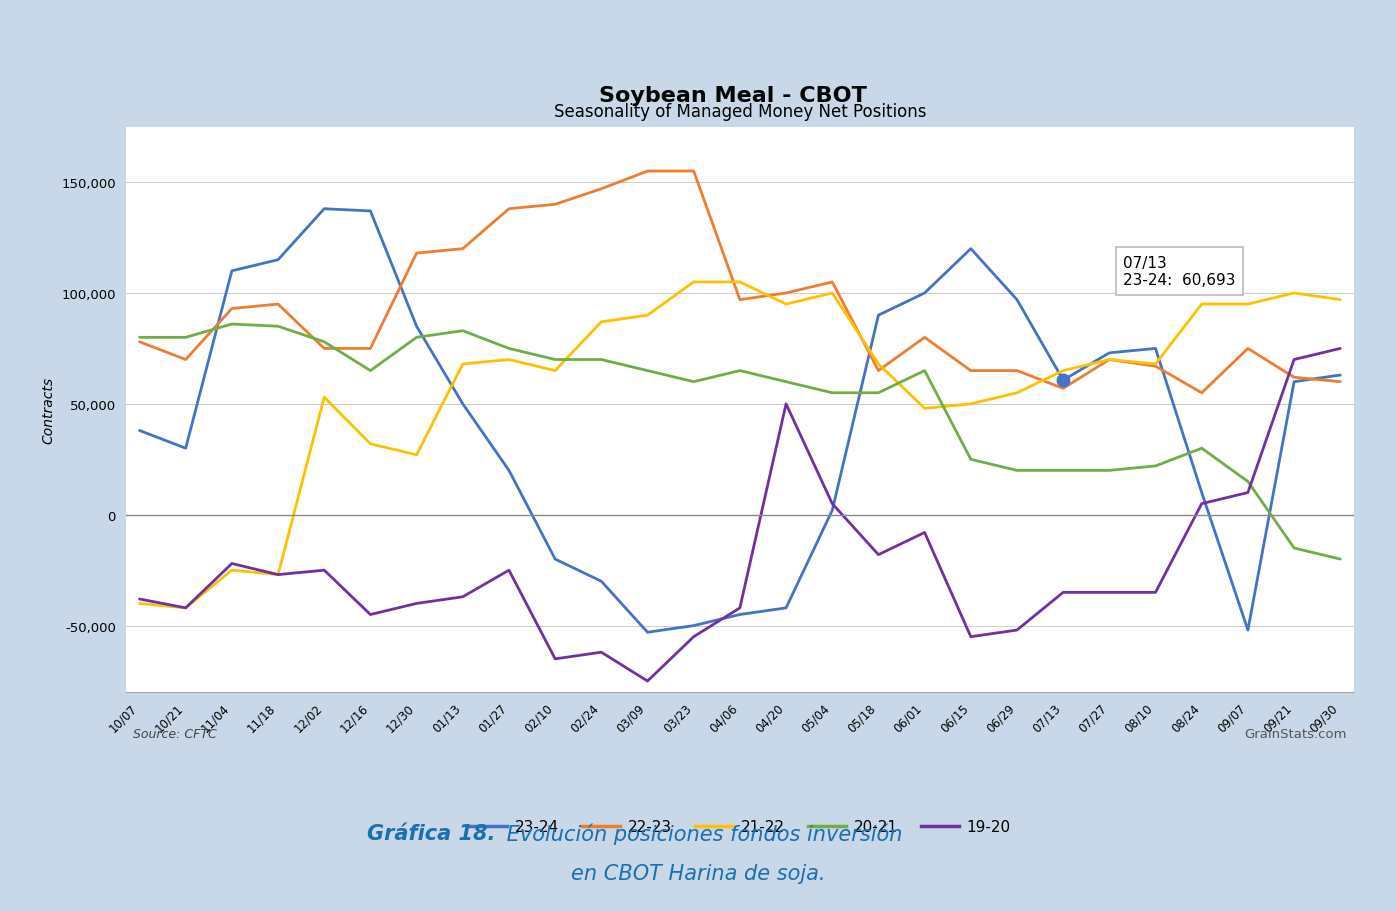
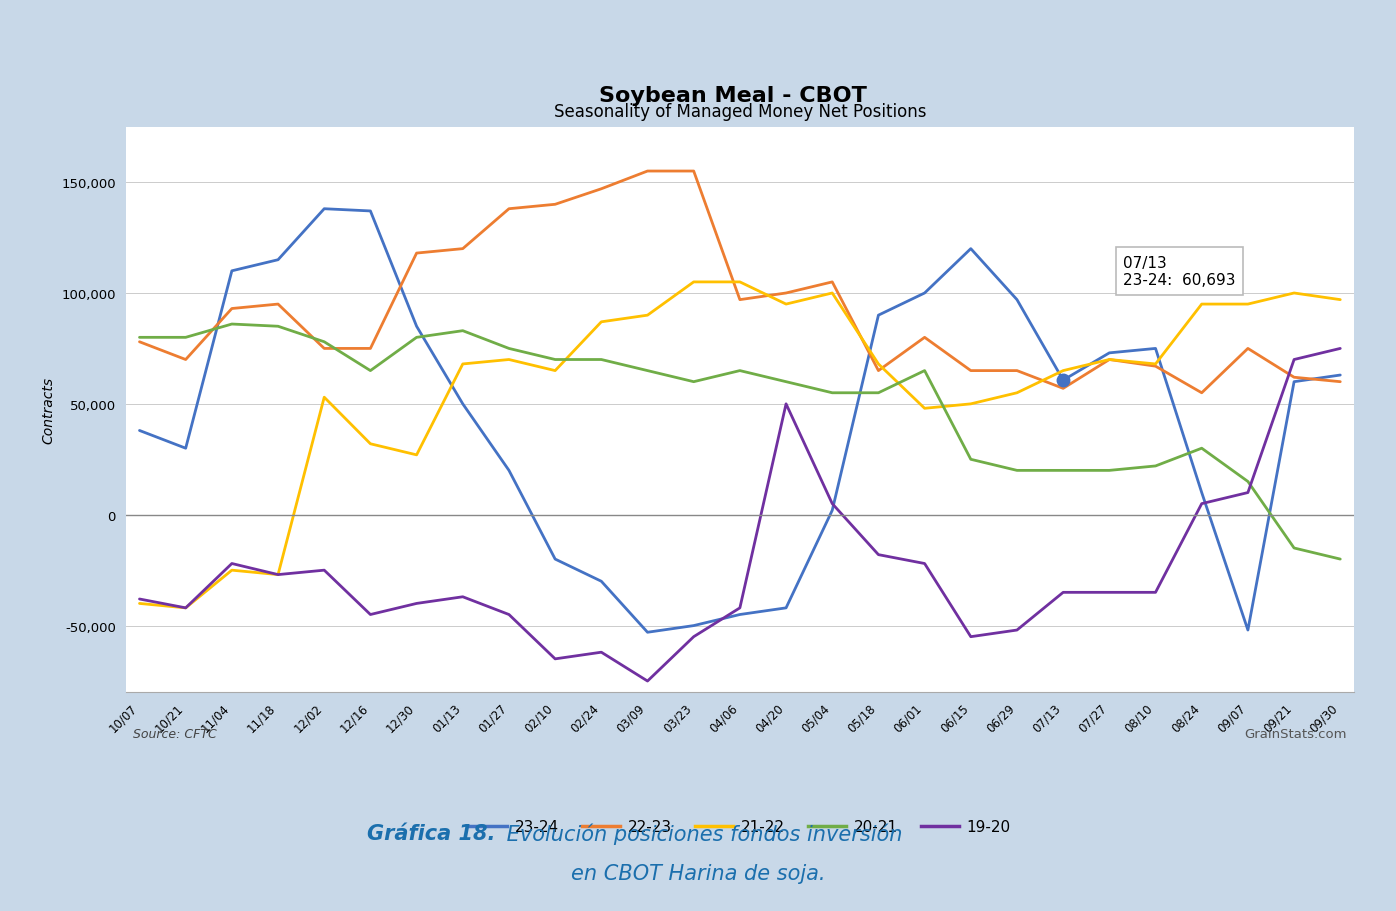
19-20/01/27: -25,000 -> -45,000
19-20/06/01: -8,000 -> -22,000
